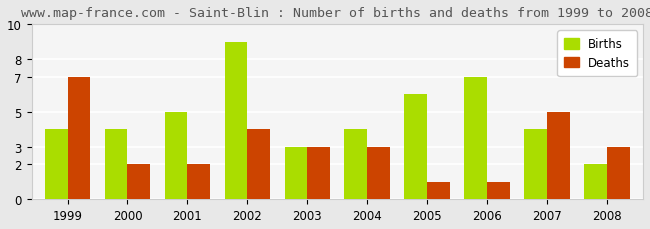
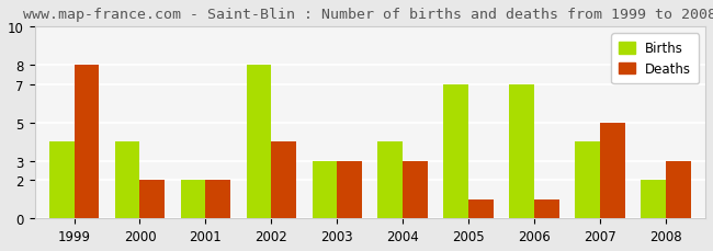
Deaths/1999: 7 -> 8
Births/2001: 5 -> 2
Births/2002: 9 -> 8
Births/2005: 6 -> 7
